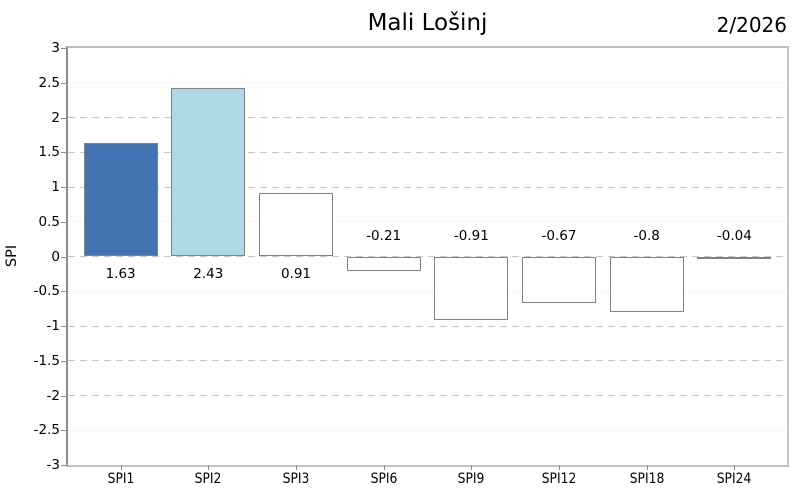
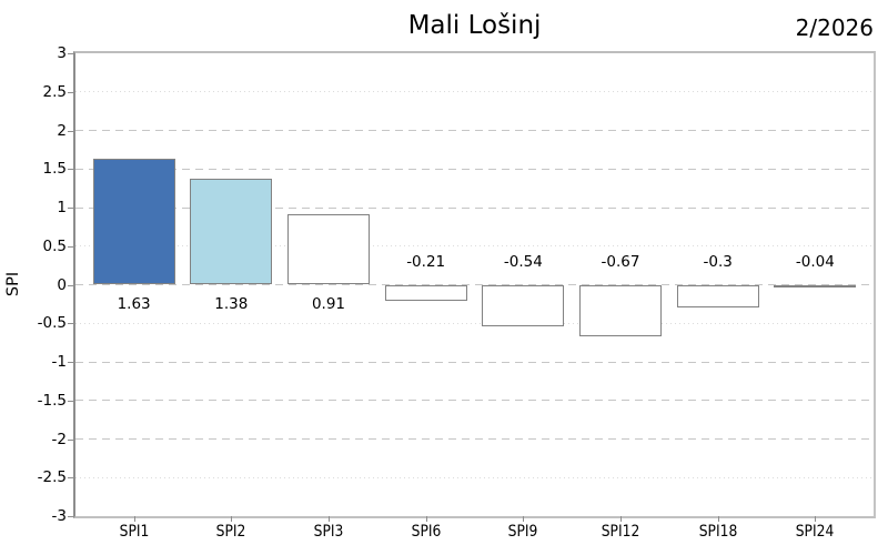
SPI2: 2.43 -> 1.38
SPI9: -0.91 -> -0.54
SPI18: -0.8 -> -0.3
